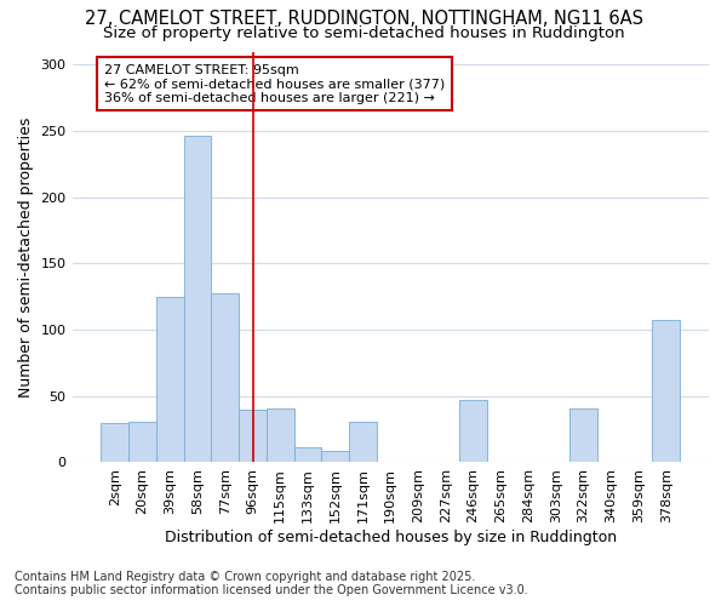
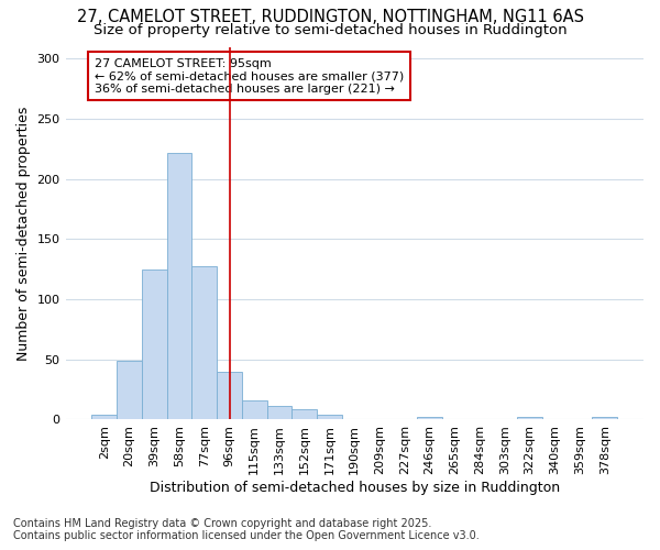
2sqm: 30 -> 4
20sqm: 31 -> 49
58sqm: 246 -> 222
115sqm: 41 -> 16
171sqm: 31 -> 4
246sqm: 47 -> 2
322sqm: 41 -> 2
378sqm: 107 -> 2
